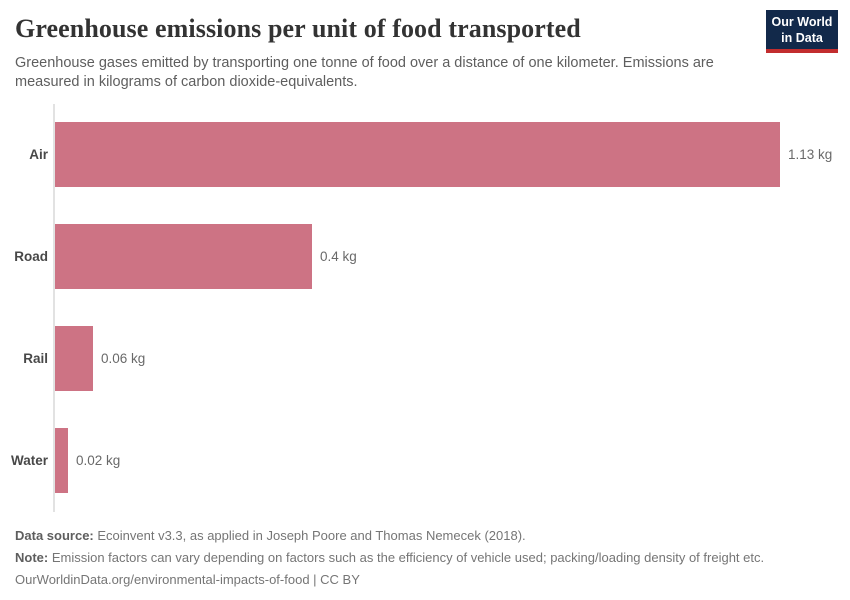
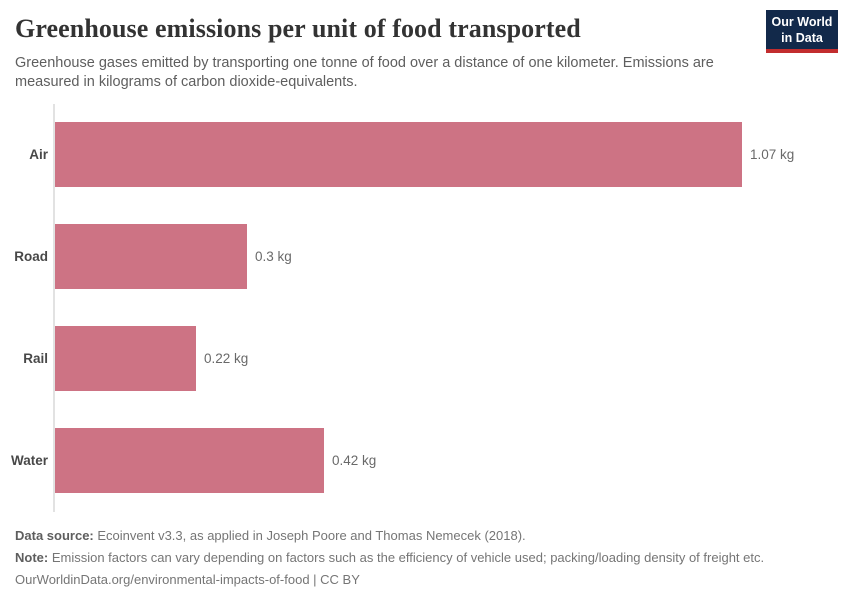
Air: 1.13 -> 1.07
Road: 0.4 -> 0.3
Rail: 0.06 -> 0.22
Water: 0.02 -> 0.42
